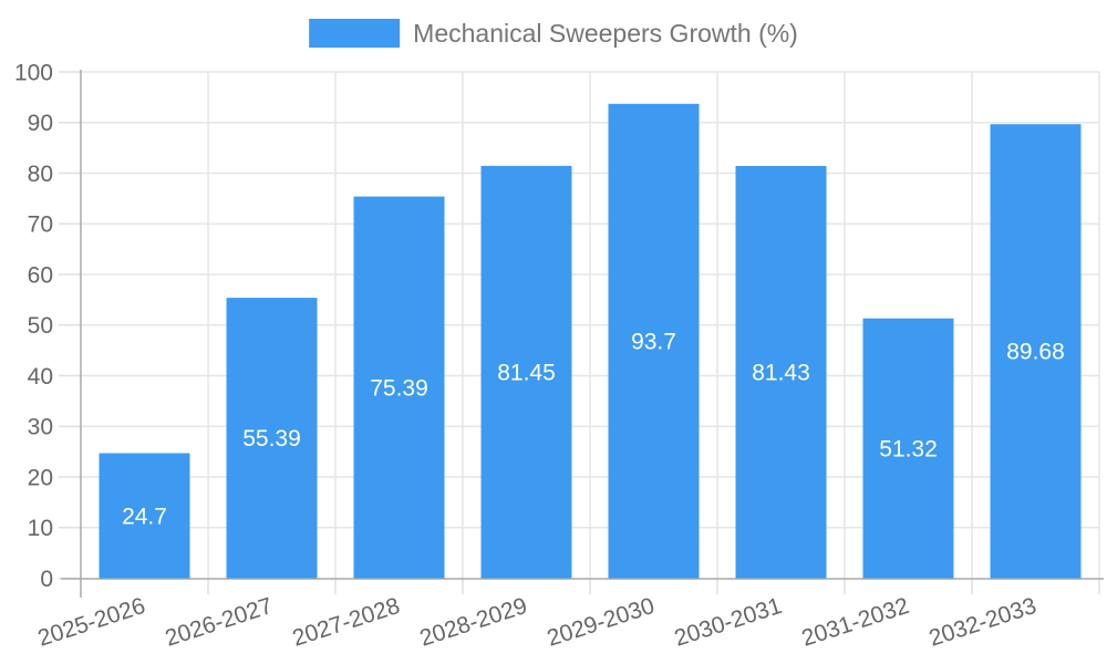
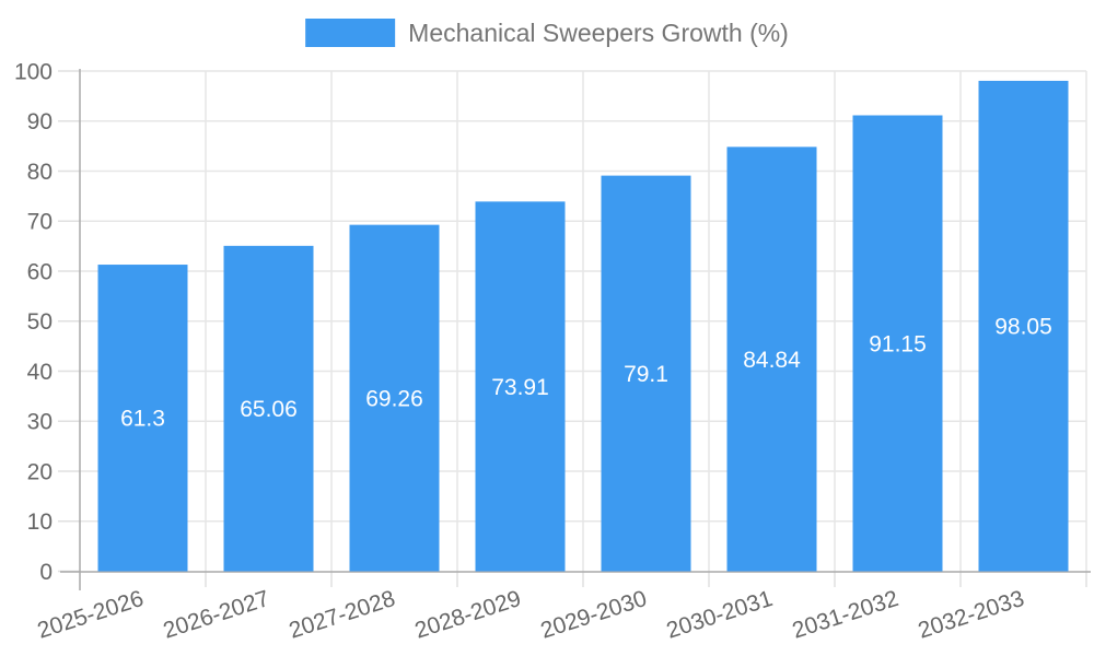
2025-2026: 24.7 -> 61.3
2026-2027: 55.39 -> 65.06
2027-2028: 75.39 -> 69.26
2028-2029: 81.45 -> 73.91
2029-2030: 93.7 -> 79.1
2030-2031: 81.43 -> 84.84
2031-2032: 51.32 -> 91.15
2032-2033: 89.68 -> 98.05
